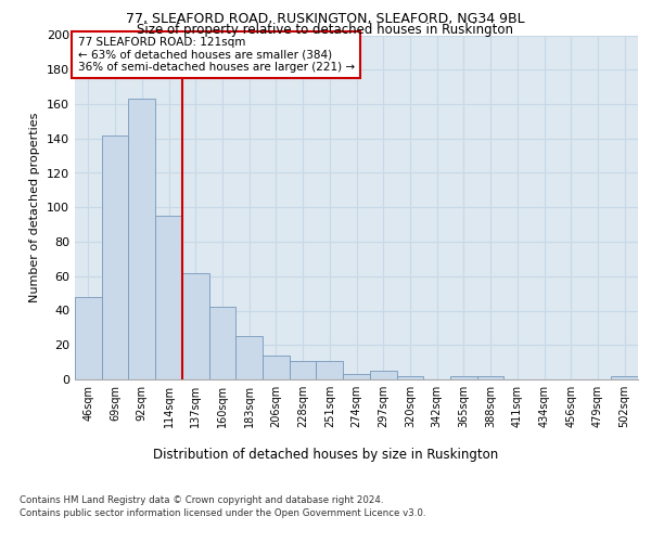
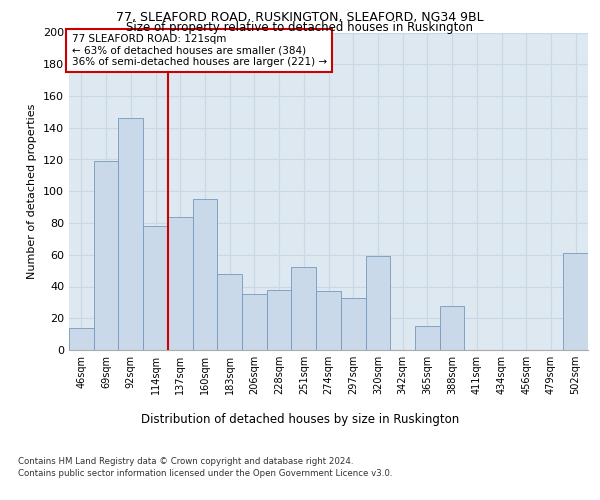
46sqm: 48 -> 14
69sqm: 142 -> 119
92sqm: 163 -> 146
114sqm: 95 -> 78
137sqm: 62 -> 84
160sqm: 42 -> 95
183sqm: 25 -> 48
206sqm: 14 -> 35
228sqm: 11 -> 38
251sqm: 11 -> 52
274sqm: 3 -> 37
297sqm: 5 -> 33
320sqm: 2 -> 59
365sqm: 2 -> 15
388sqm: 2 -> 28
502sqm: 2 -> 61
